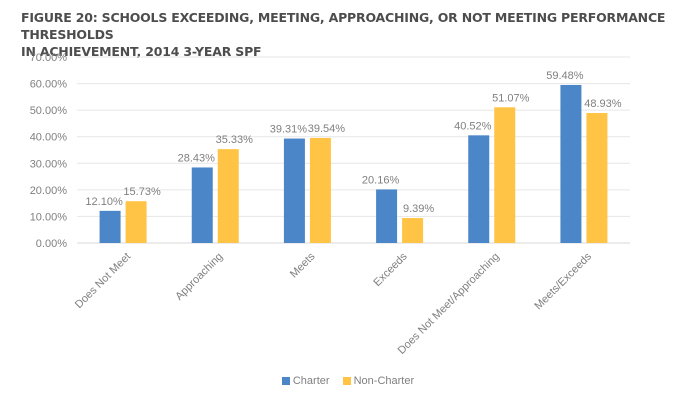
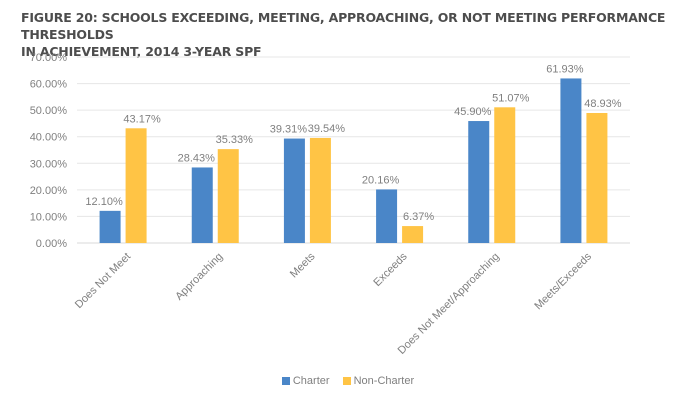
Non-Charter/Does Not Meet: 15.73% -> 43.17%
Non-Charter/Exceeds: 9.39% -> 6.37%
Charter/Does Not Meet/Approaching: 40.52% -> 45.90%
Charter/Meets/Exceeds: 59.48% -> 61.93%
